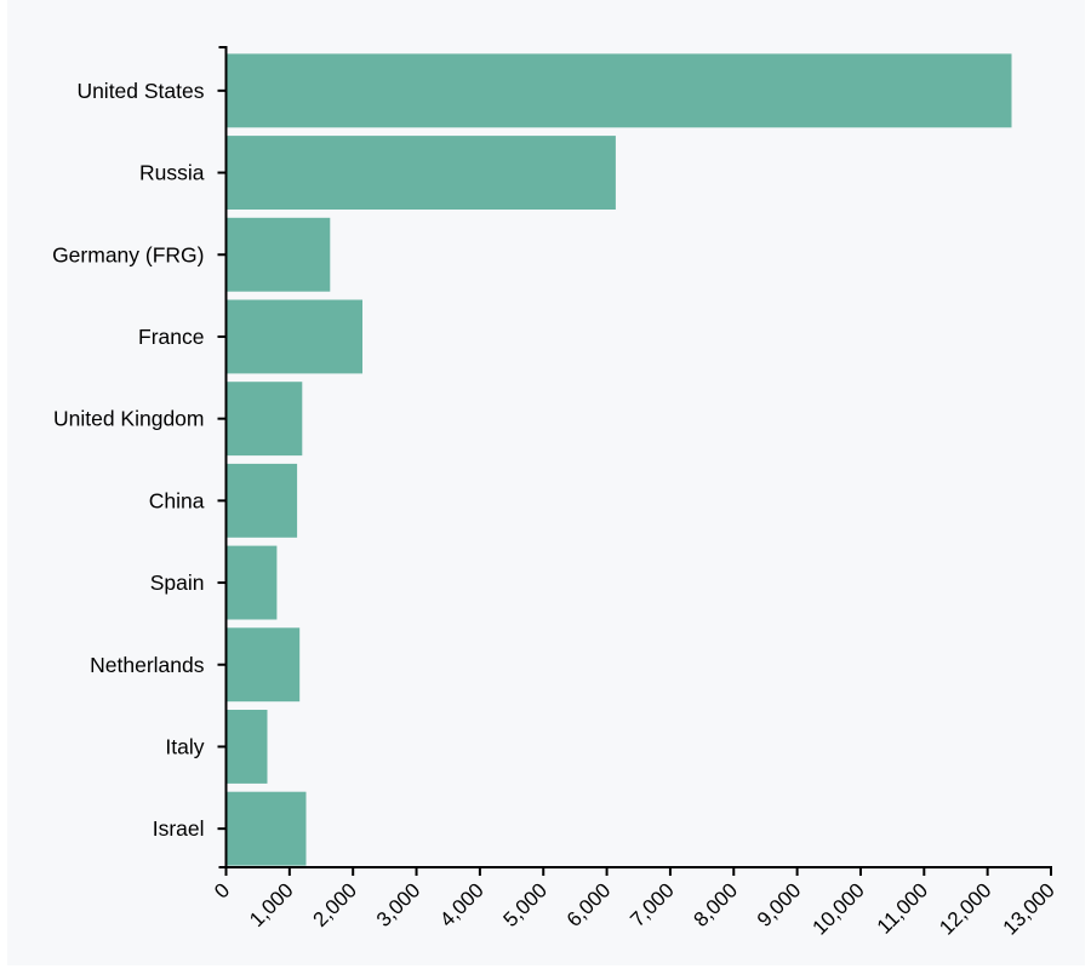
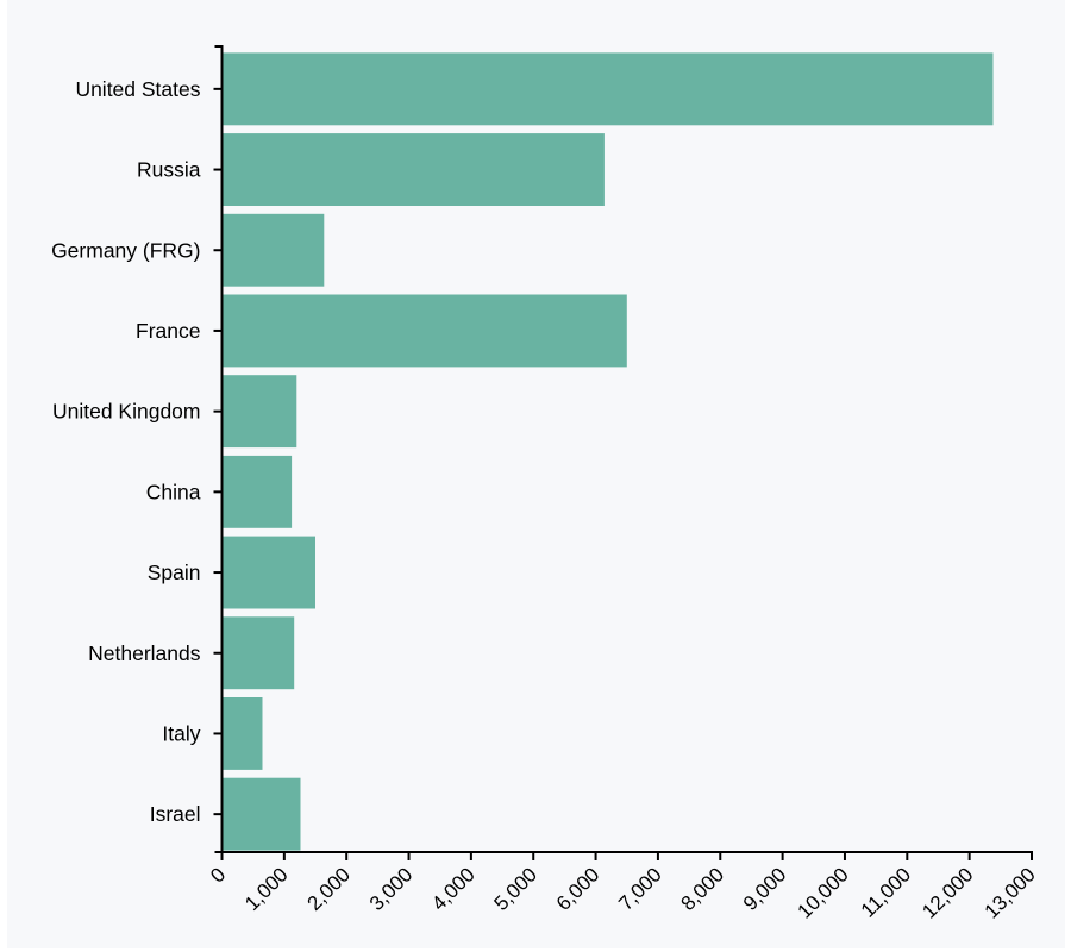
France: 2200 -> 6500
Spain: 800 -> 1500
